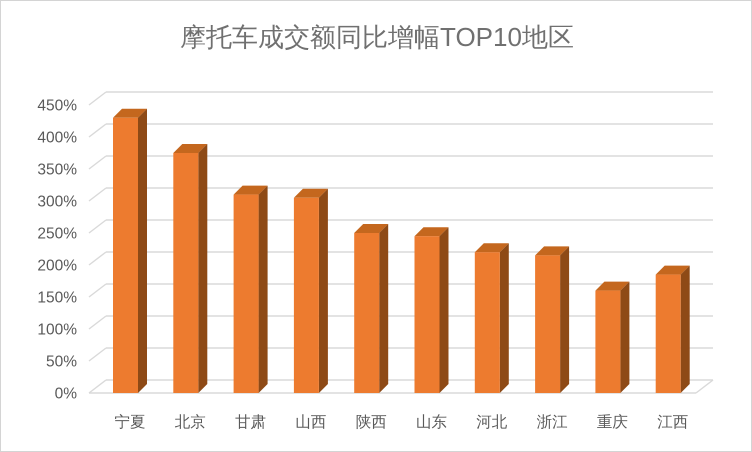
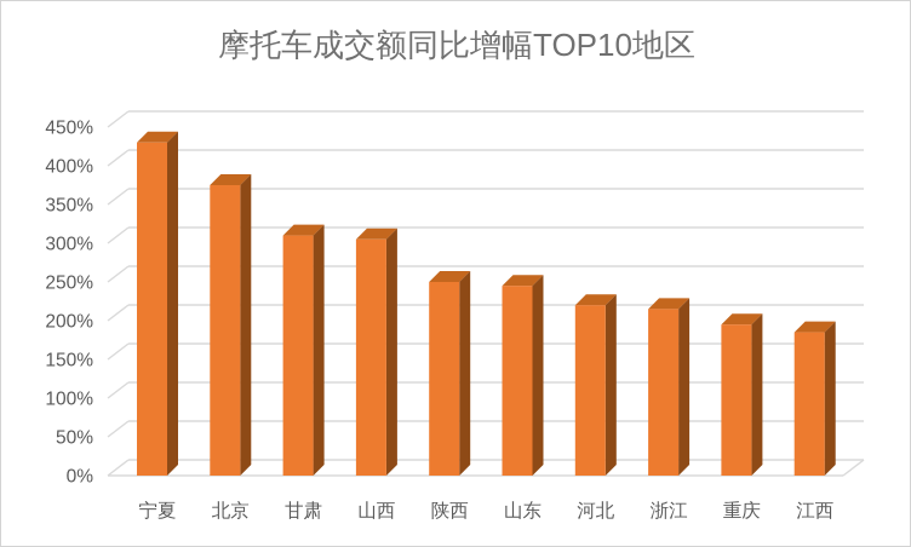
重庆: 160% -> 200%
